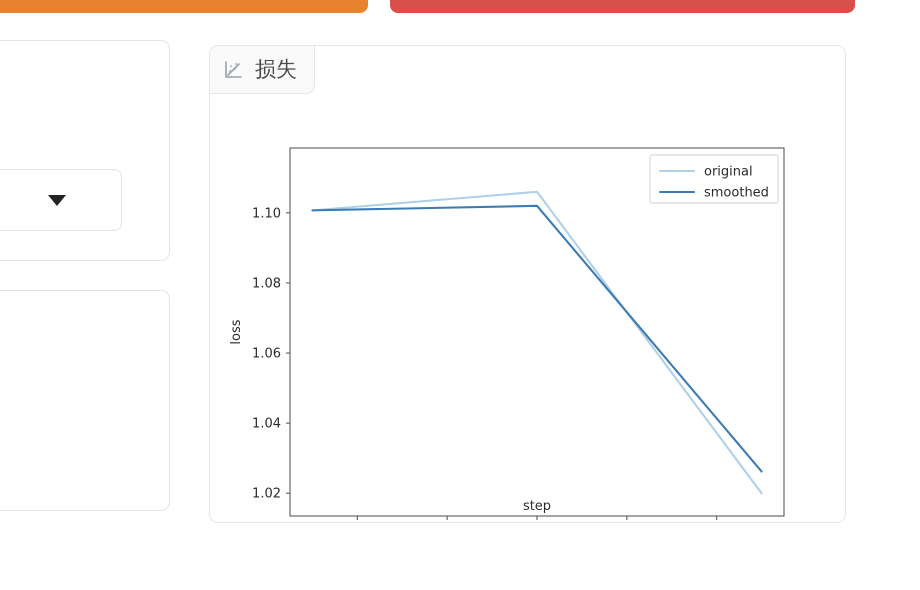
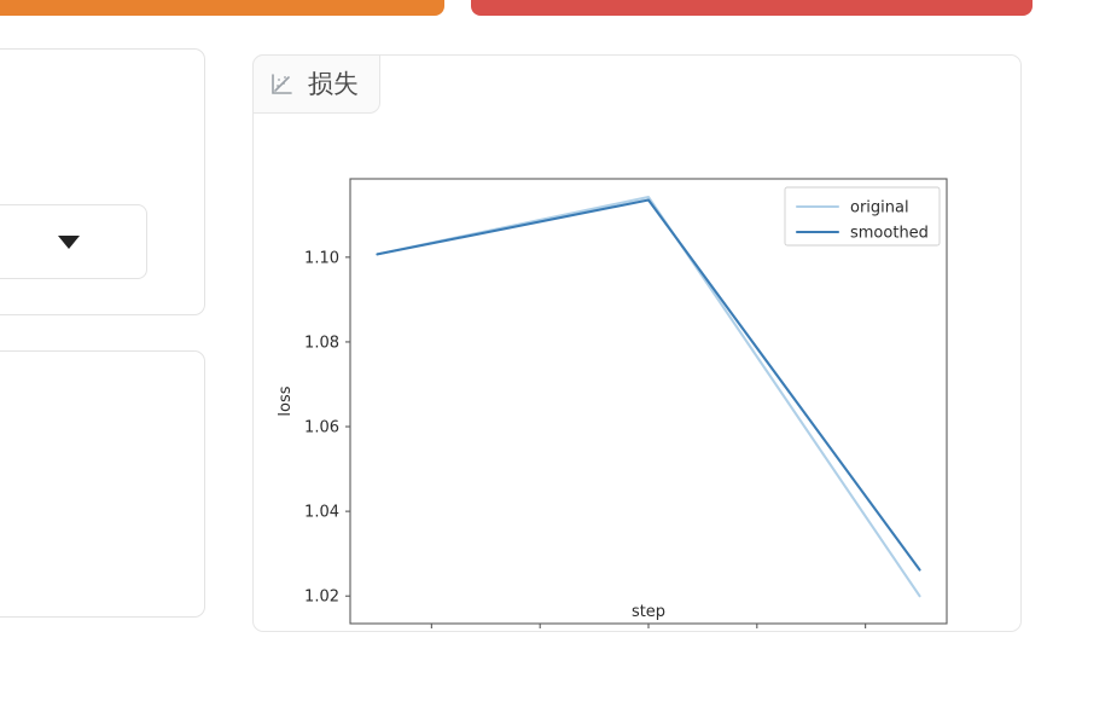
original/10: 1.106 -> 1.114
smoothed/10: 1.102 -> 1.113
